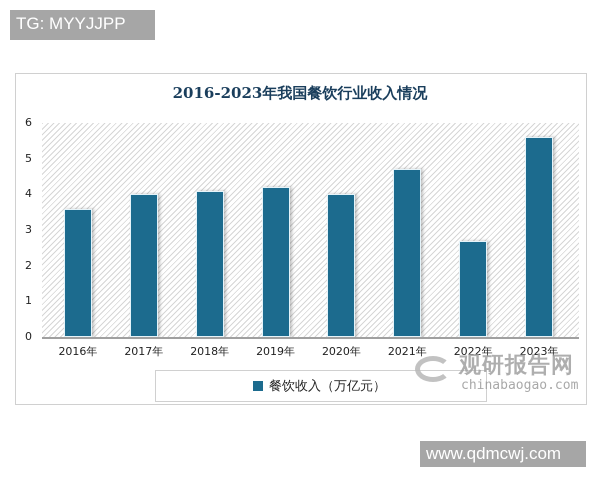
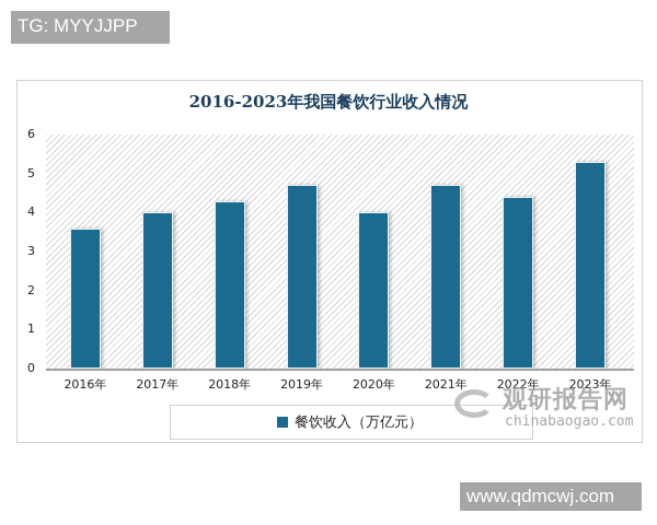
2018年: 4.1 -> 4.3
2019年: 4.2 -> 4.7
2022年: 2.7 -> 4.4
2023年: 5.6 -> 5.3
